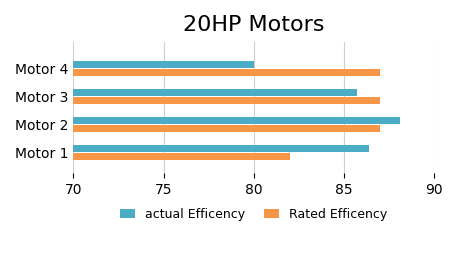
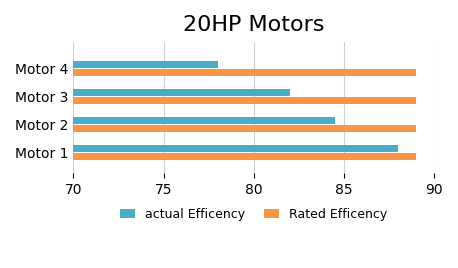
actual Efficency/Motor 4: 80.0 -> 78.0
Rated Efficency/Motor 4: 87 -> 89
actual Efficency/Motor 3: 85.7 -> 82.0
Rated Efficency/Motor 3: 87 -> 89
actual Efficency/Motor 2: 88.1 -> 84.5
Rated Efficency/Motor 2: 87 -> 89
actual Efficency/Motor 1: 86.4 -> 88.0
Rated Efficency/Motor 1: 82 -> 89
